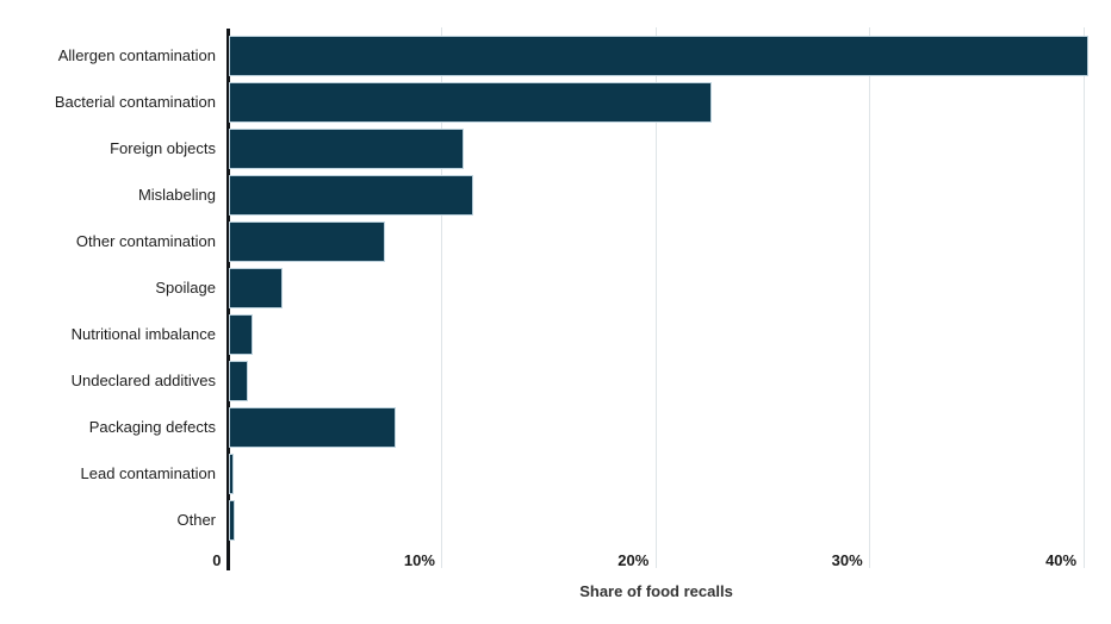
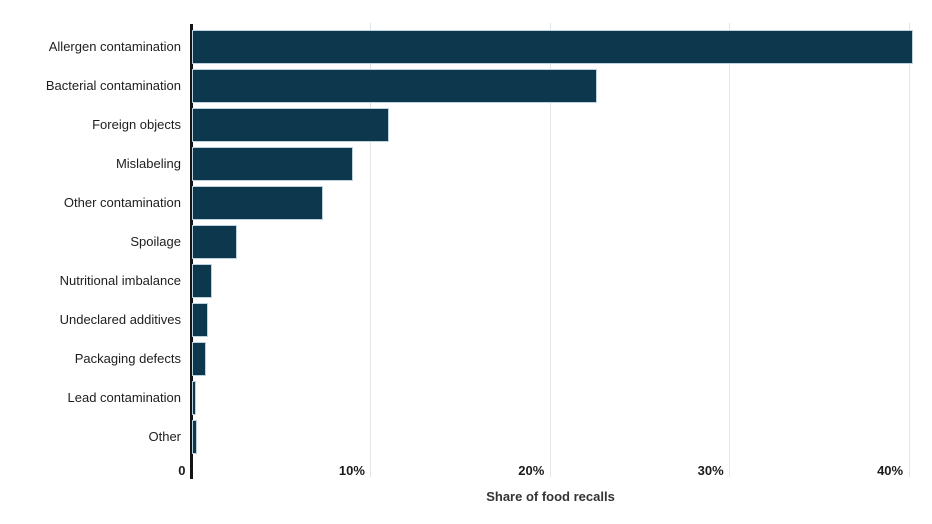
Mislabeling: 11.4% -> 9.0%
Packaging defects: 7.8% -> 0.8%
